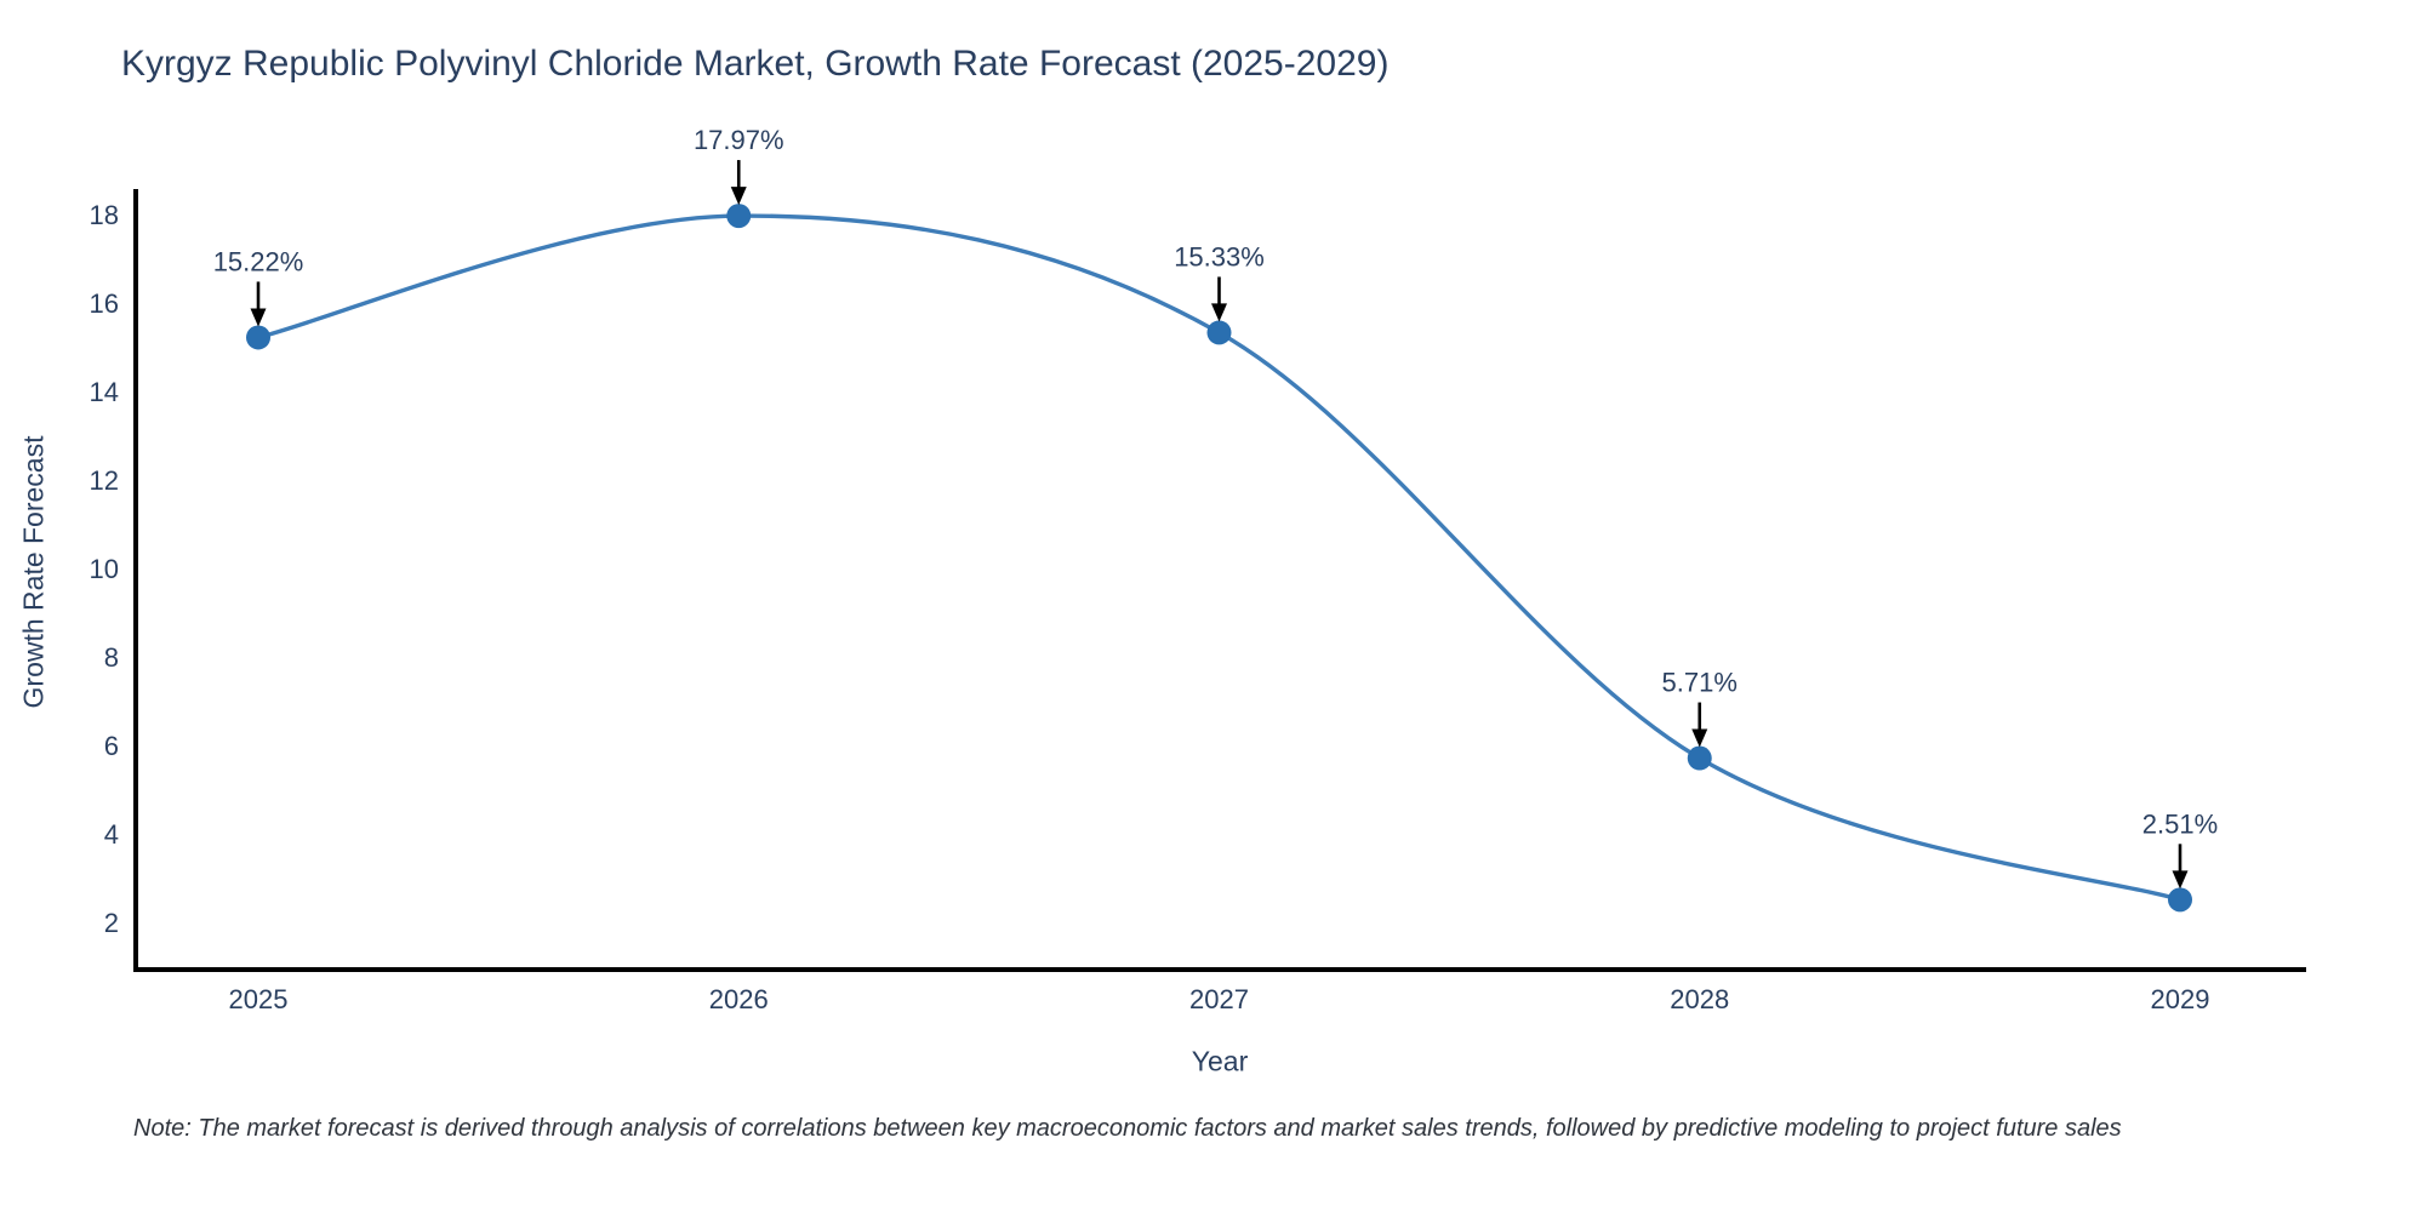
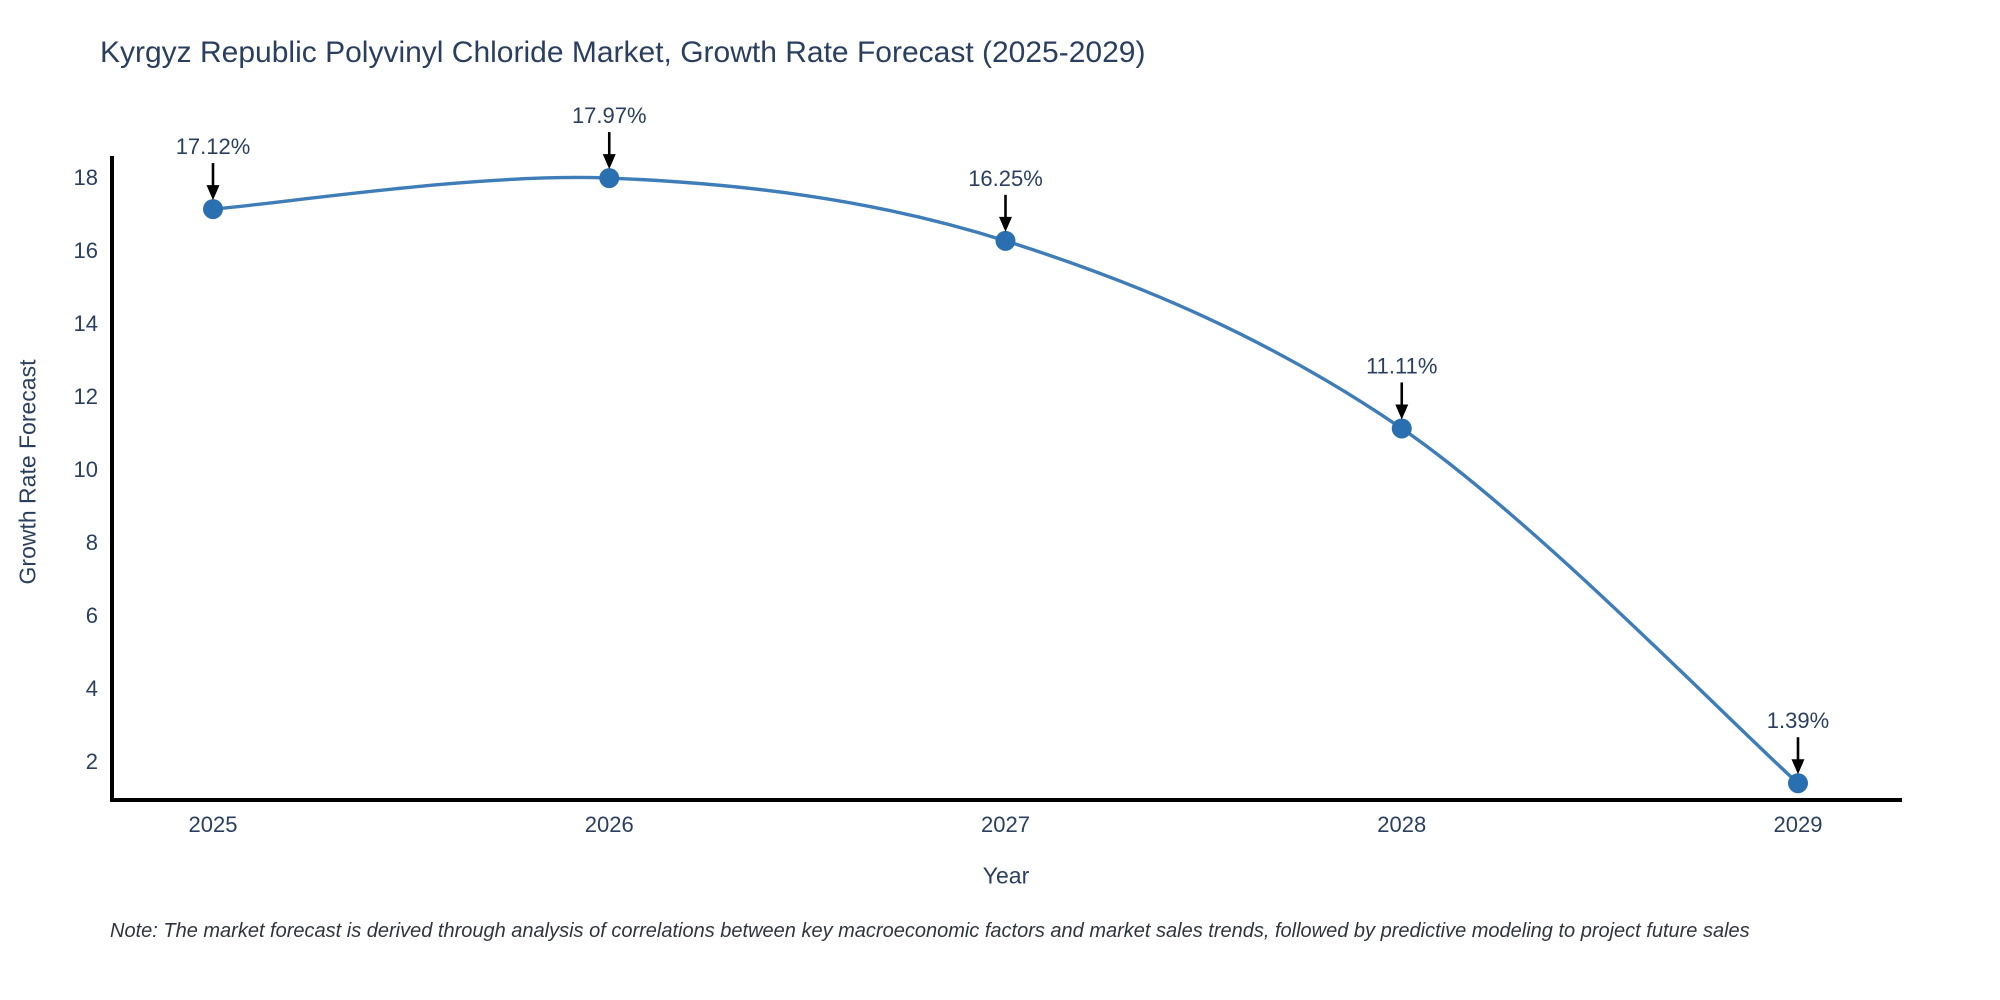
2025: 15.22% -> 17.12%
2027: 15.33% -> 16.25%
2028: 5.71% -> 11.11%
2029: 2.51% -> 1.39%
